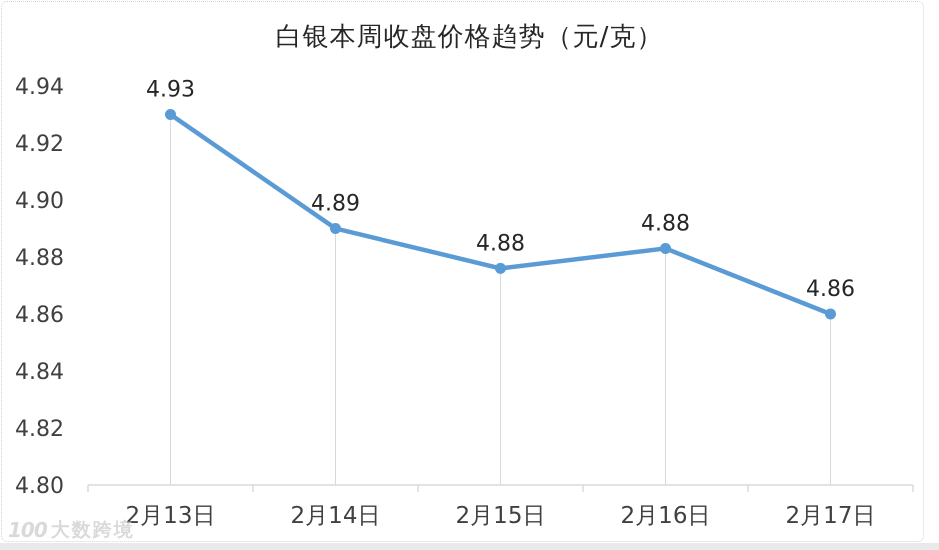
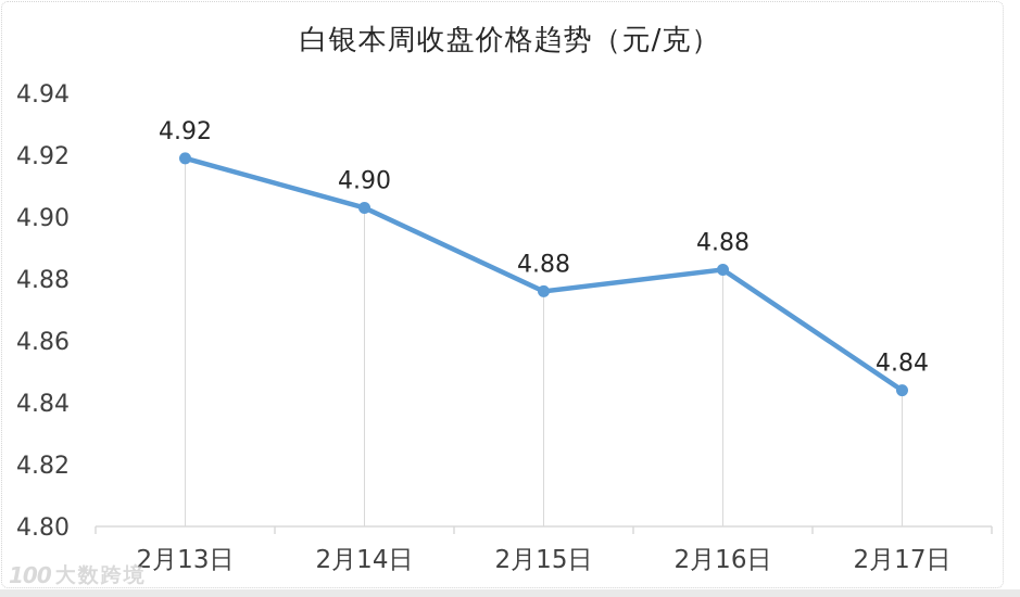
2月13日: 4.93 -> 4.92
2月14日: 4.89 -> 4.90
2月17日: 4.86 -> 4.84
